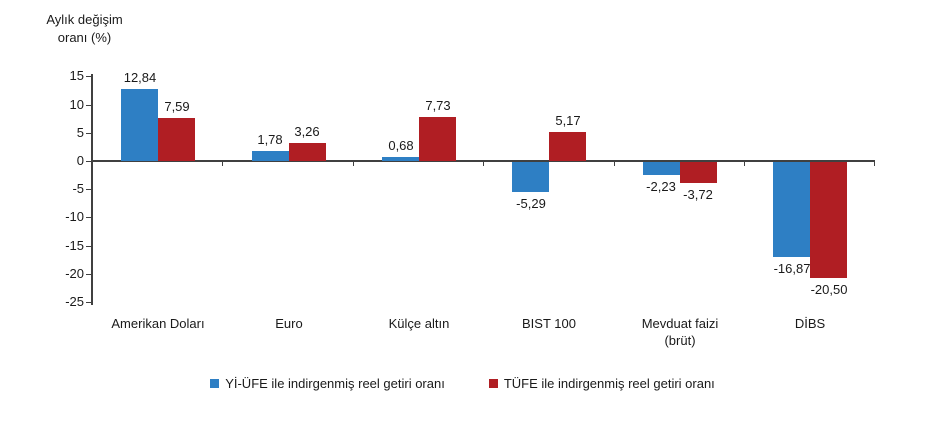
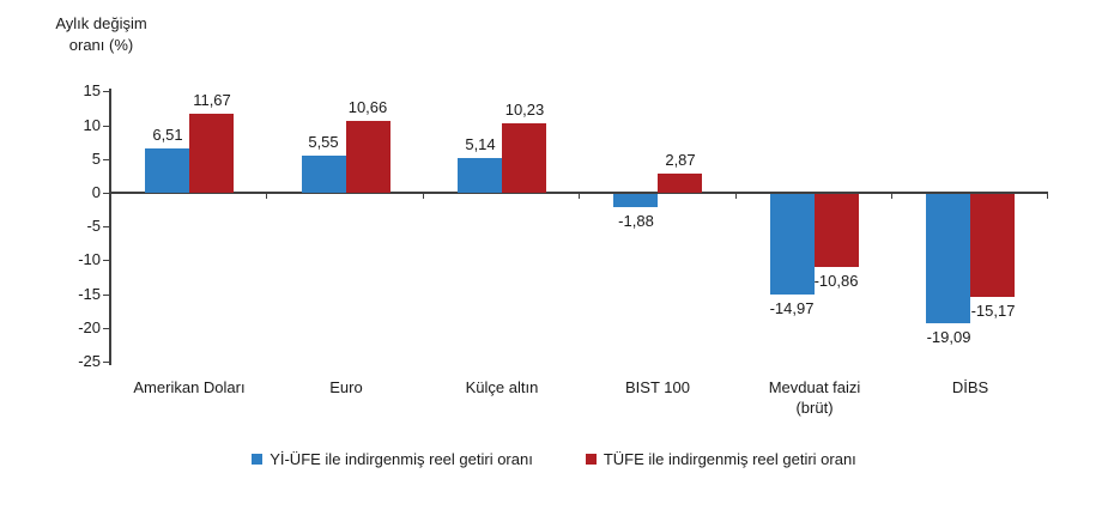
Yİ-ÜFE ile indirgenmiş reel getiri oranı/Amerikan Doları: 12,84 -> 6,51
TÜFE ile indirgenmiş reel getiri oranı/Amerikan Doları: 7,59 -> 11,67
Yİ-ÜFE ile indirgenmiş reel getiri oranı/Euro: 1,78 -> 5,55
TÜFE ile indirgenmiş reel getiri oranı/Euro: 3,26 -> 10,66
Yİ-ÜFE ile indirgenmiş reel getiri oranı/Külçe altın: 0,68 -> 5,14
TÜFE ile indirgenmiş reel getiri oranı/Külçe altın: 7,73 -> 10,23
Yİ-ÜFE ile indirgenmiş reel getiri oranı/BIST 100: -5,29 -> -1,88
TÜFE ile indirgenmiş reel getiri oranı/BIST 100: 5,17 -> 2,87
Yİ-ÜFE ile indirgenmiş reel getiri oranı/Mevduat faizi (brüt): -2,23 -> -14,97
TÜFE ile indirgenmiş reel getiri oranı/Mevduat faizi (brüt): -3,72 -> -10,86
Yİ-ÜFE ile indirgenmiş reel getiri oranı/DİBS: -16,87 -> -19,09
TÜFE ile indirgenmiş reel getiri oranı/DİBS: -20,50 -> -15,17
